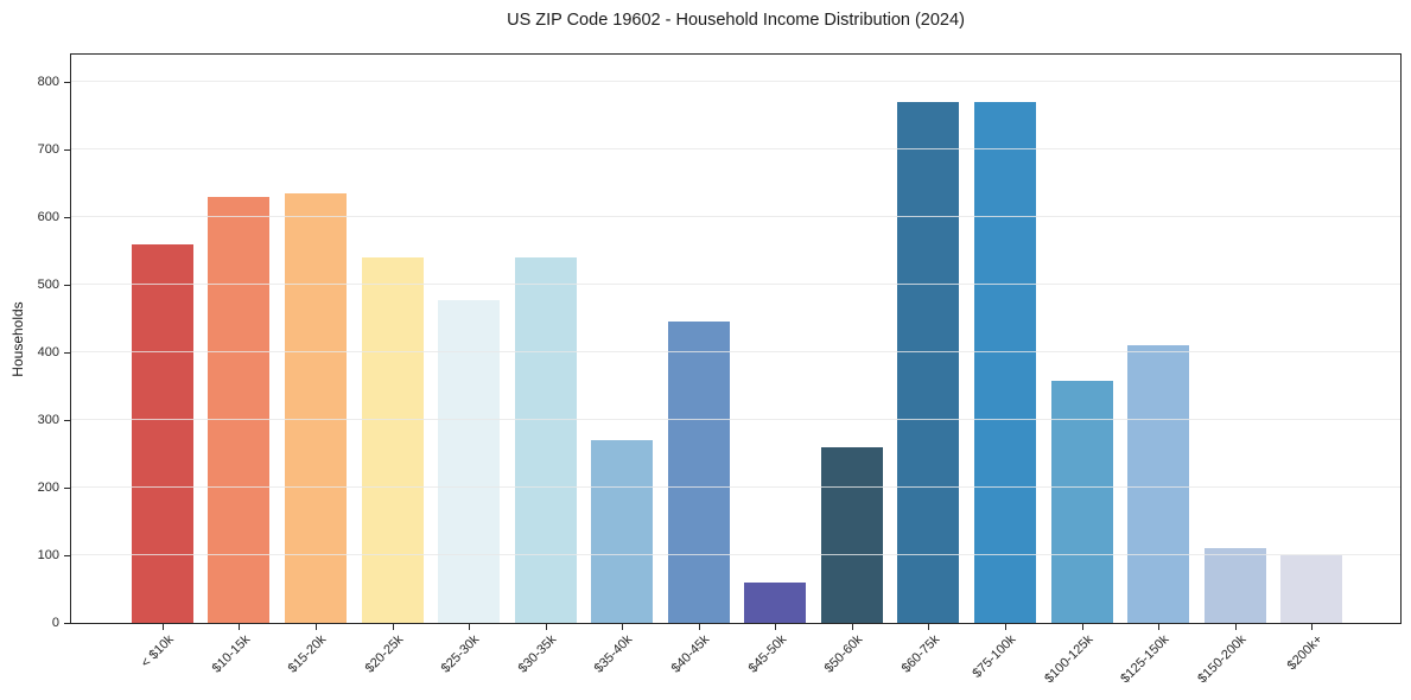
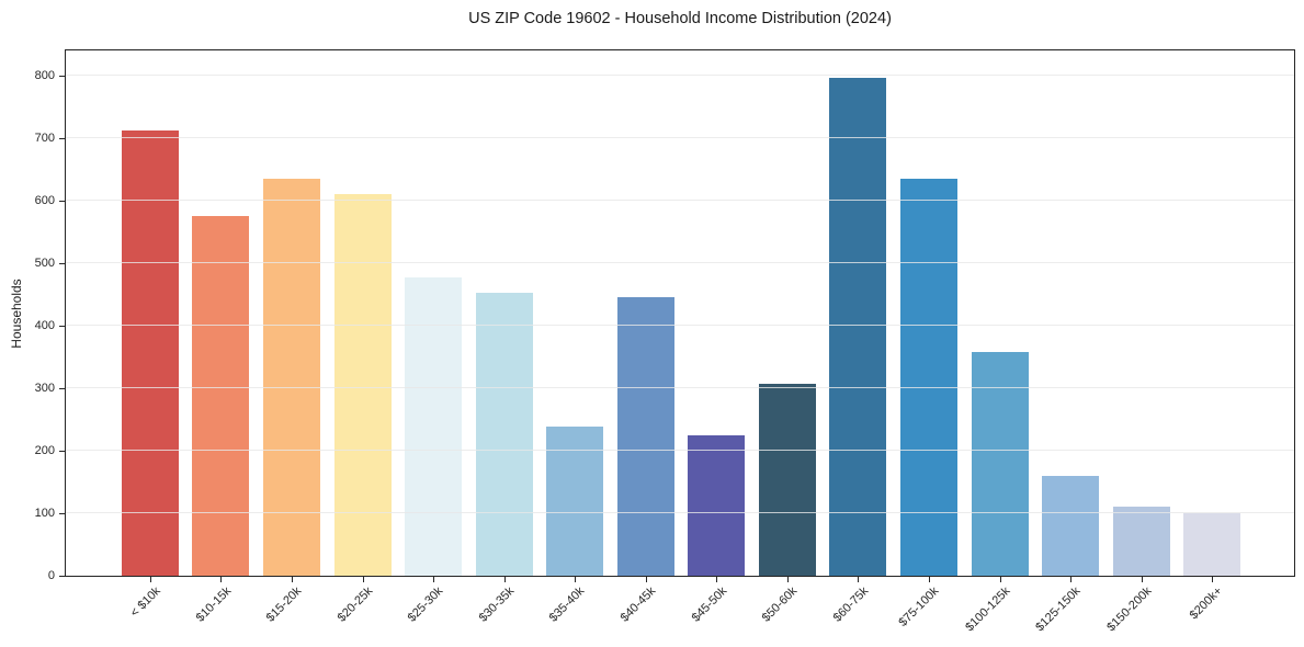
< $10k: 560 -> 710
$10-15k: 630 -> 580
$20-25k: 540 -> 610
$30-35k: 540 -> 450
$35-40k: 270 -> 240
$45-50k: 60 -> 220
$50-60k: 260 -> 310
$60-75k: 770 -> 800
$75-100k: 770 -> 640
$125-150k: 410 -> 160
